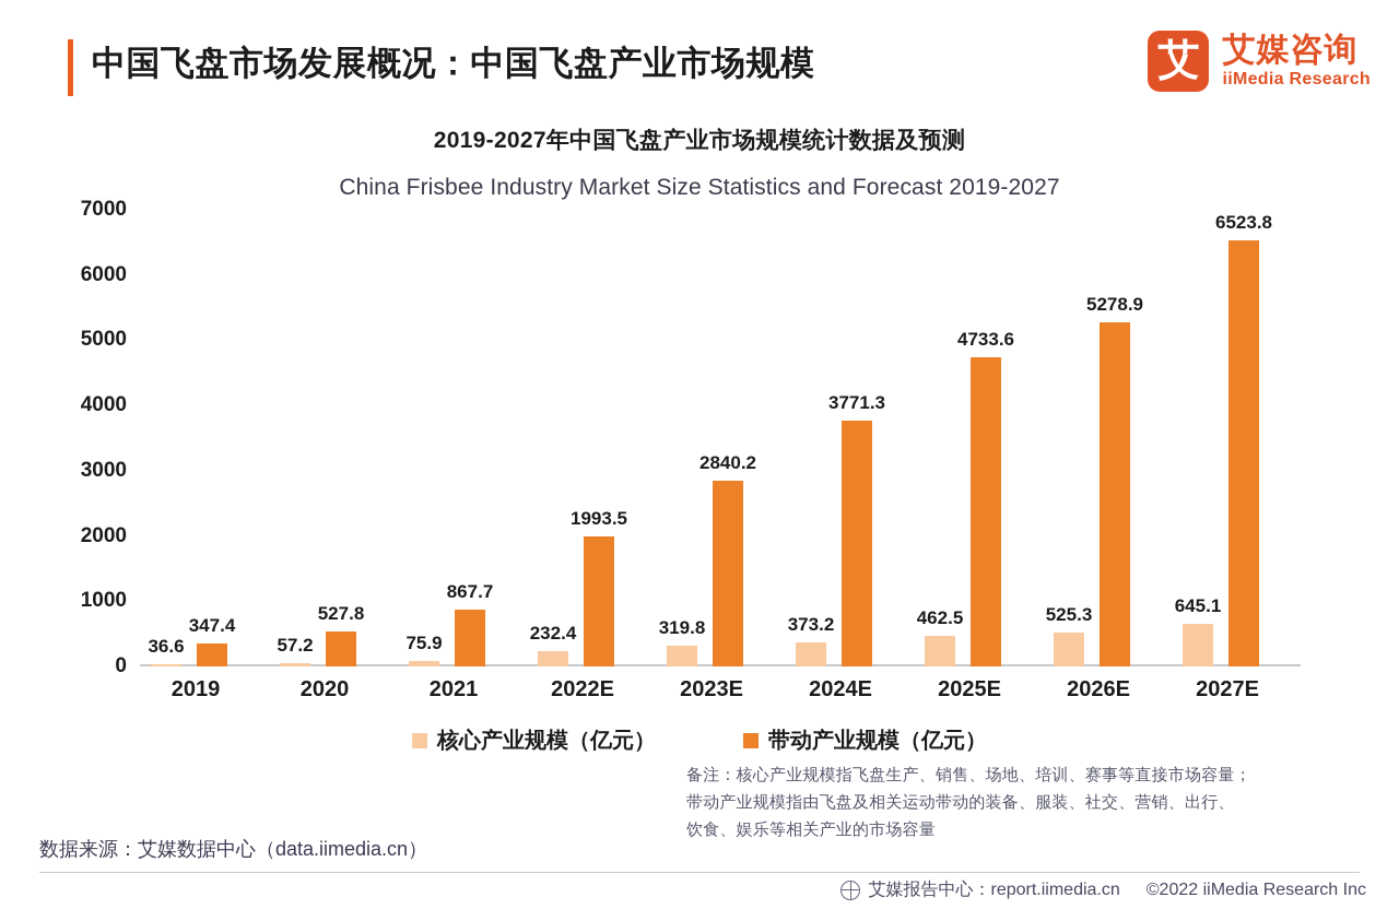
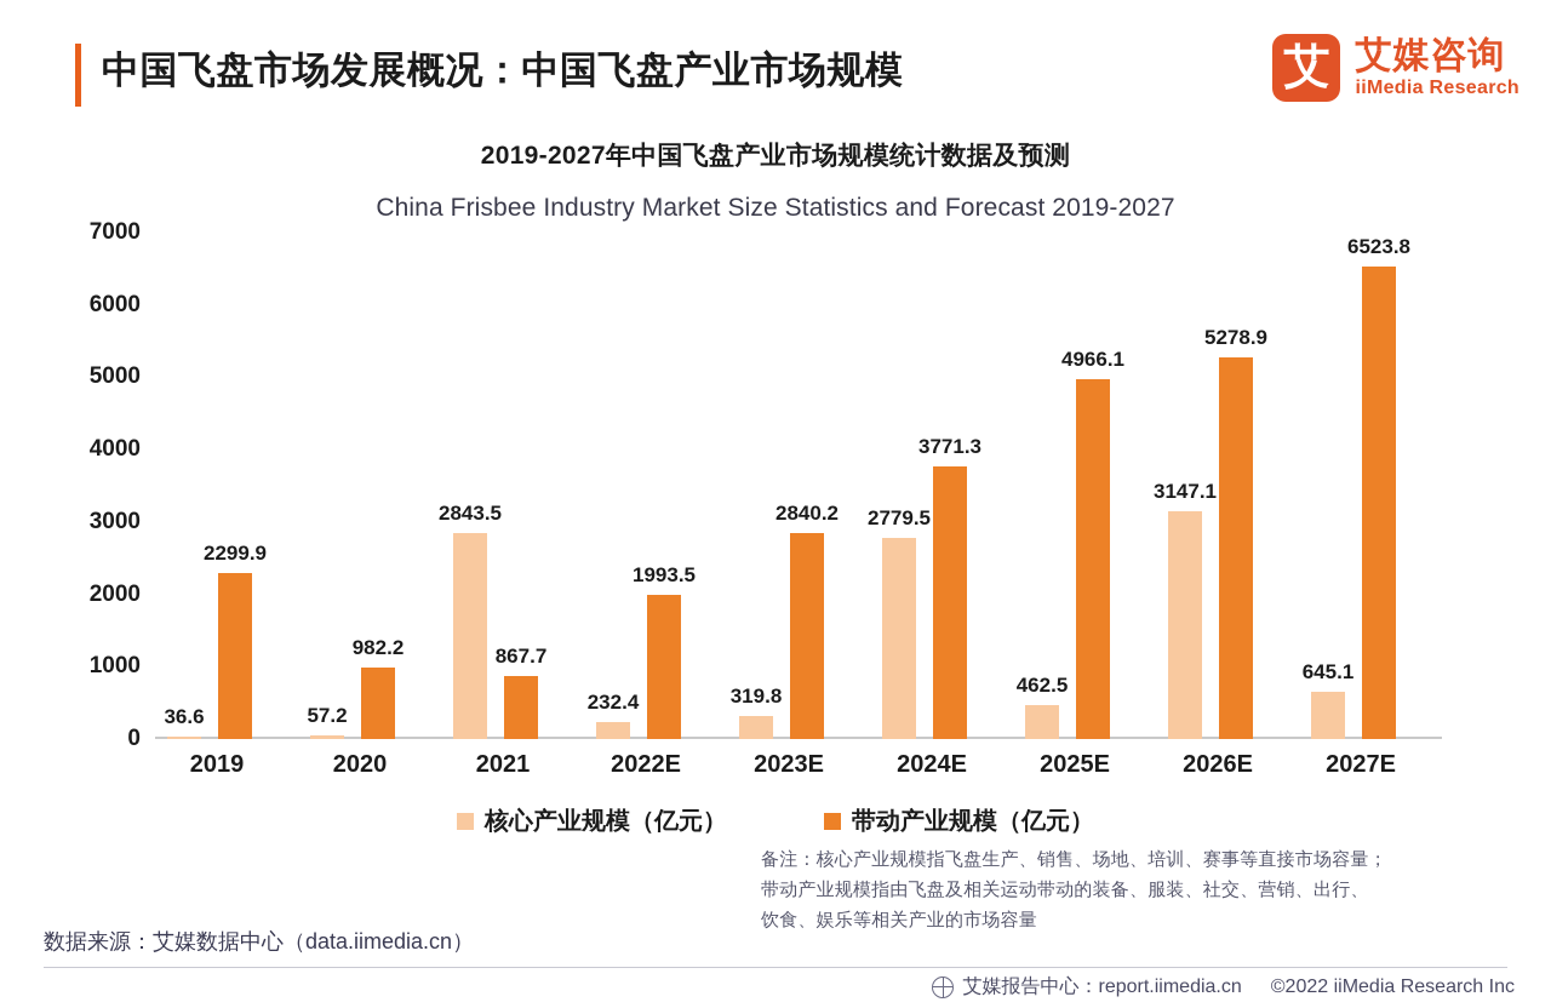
带动产业规模（亿元）/2019: 347.4 -> 2299.9
带动产业规模（亿元）/2020: 527.8 -> 982.2
核心产业规模（亿元）/2021: 75.9 -> 2843.5
核心产业规模（亿元）/2024E: 373.2 -> 2779.5
带动产业规模（亿元）/2025E: 4733.6 -> 4966.1
核心产业规模（亿元）/2026E: 525.3 -> 3147.1
